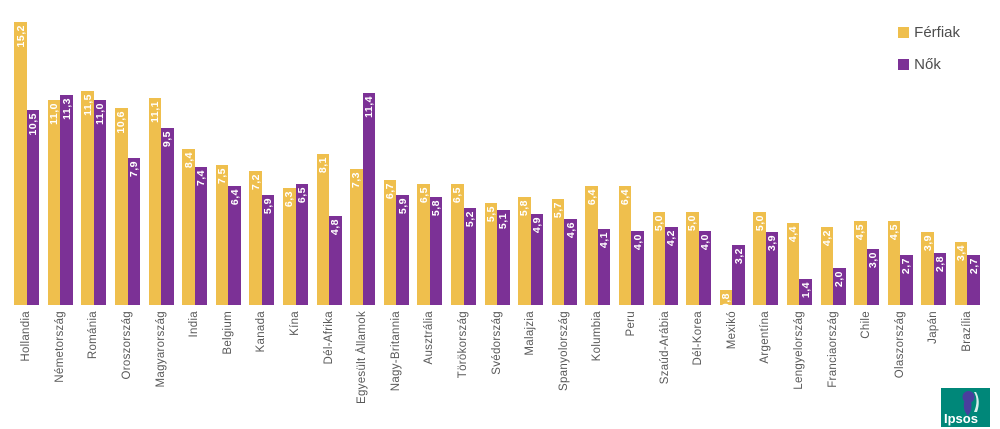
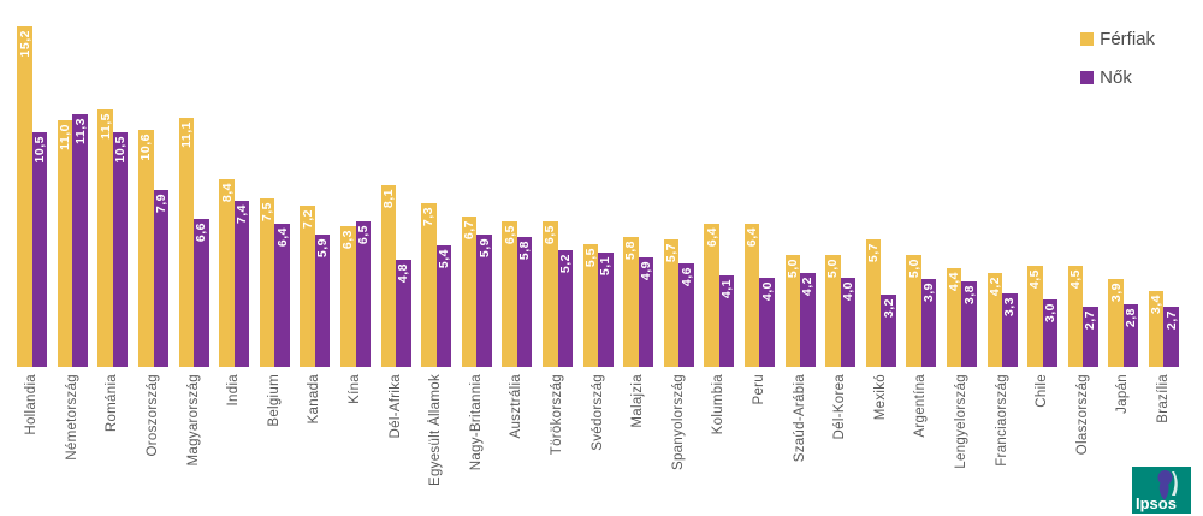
Nők/Románia: 11,0 -> 10,5
Nők/Magyarország: 9,5 -> 6,6
Nők/Egyesült Államok: 11,4 -> 5,4
Férfiak/Mexikó: 0,8 -> 5,7
Nők/Lengyelország: 1,4 -> 3,8
Nők/Franciaország: 2,0 -> 3,3
